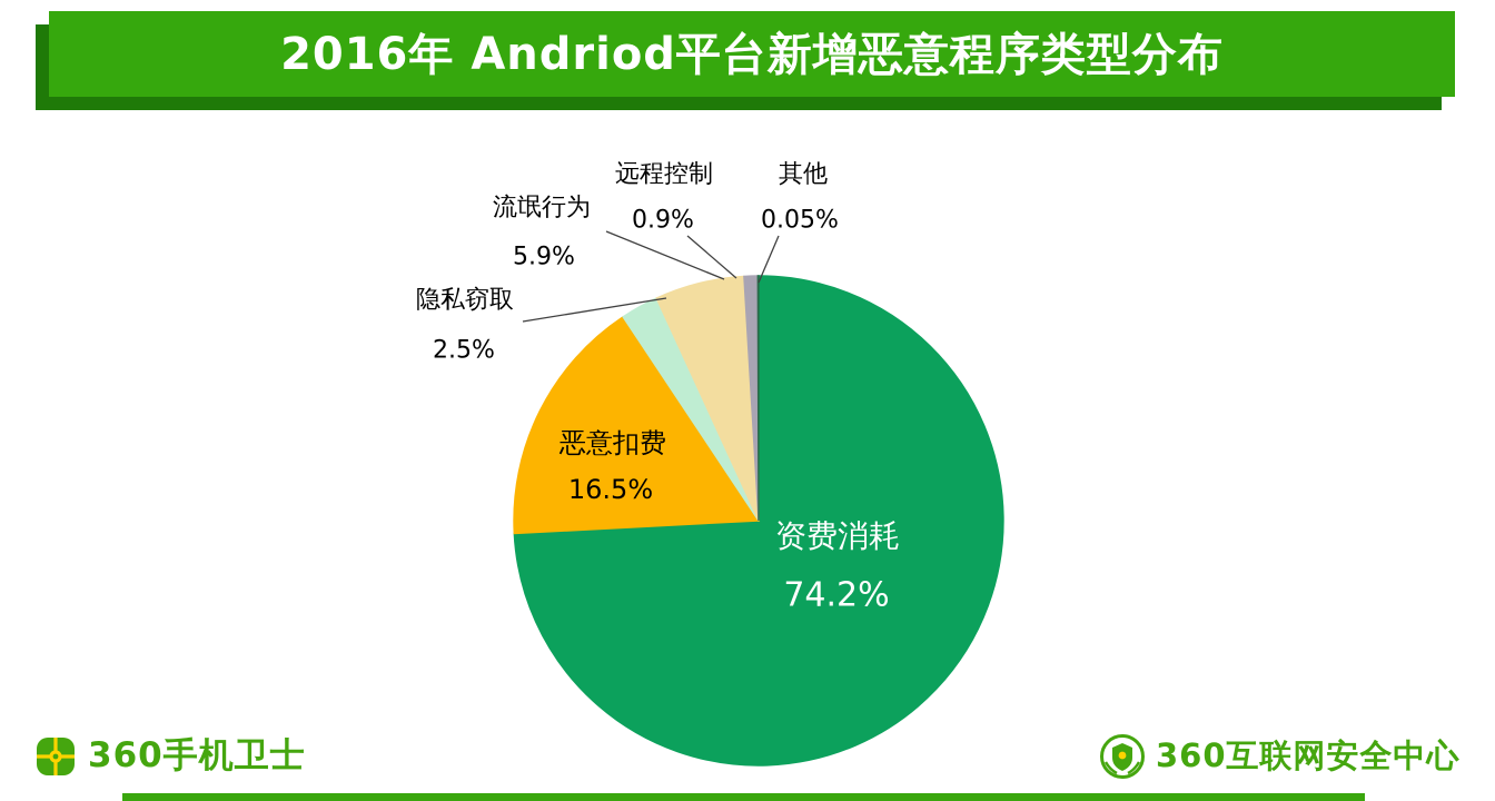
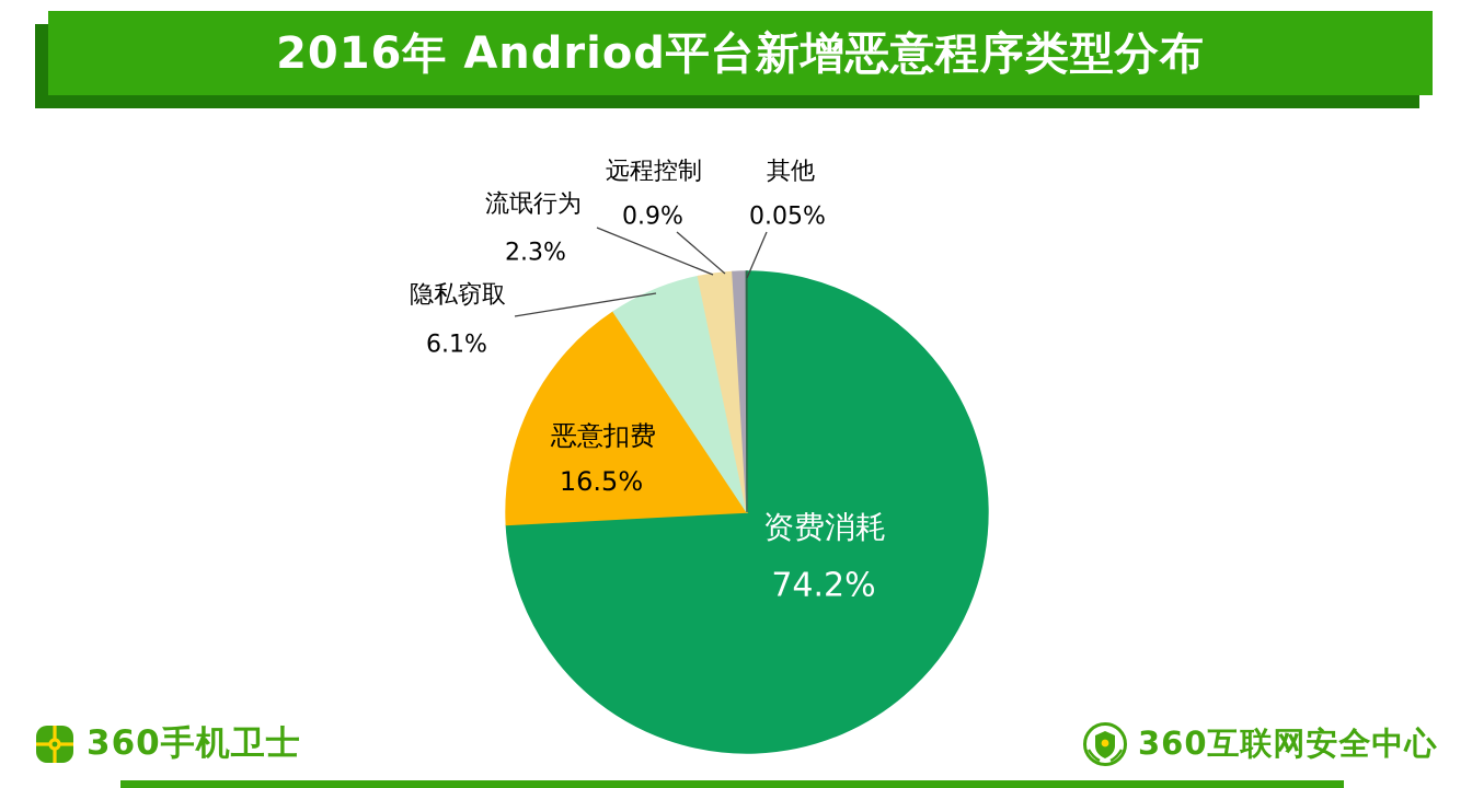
隐私窃取: 2.5% -> 6.1%
流氓行为: 5.9% -> 2.3%
